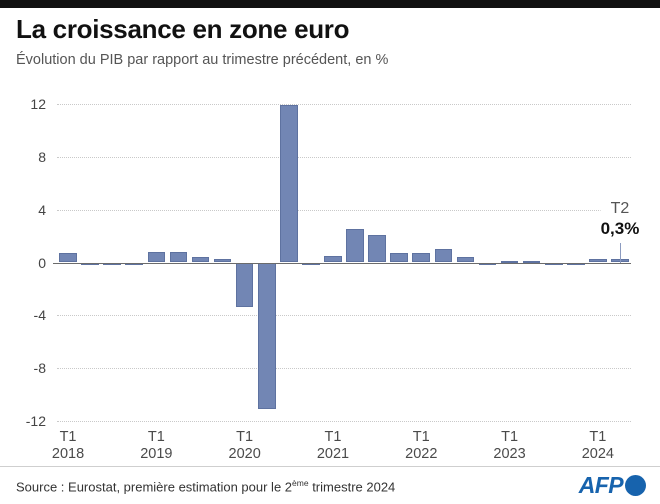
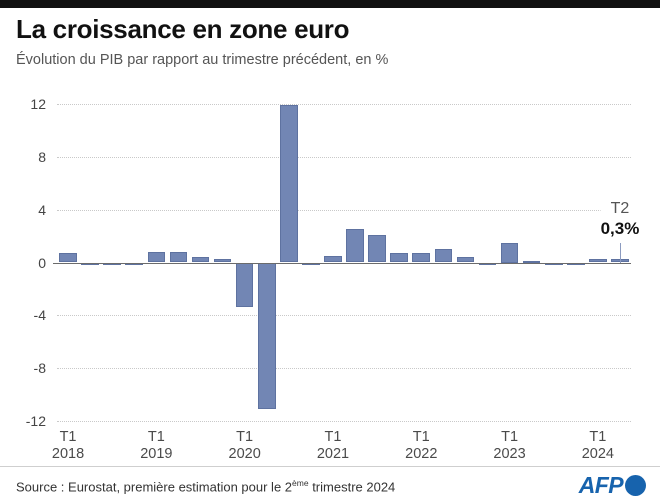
T1 2023: 0.1 -> 1.5
